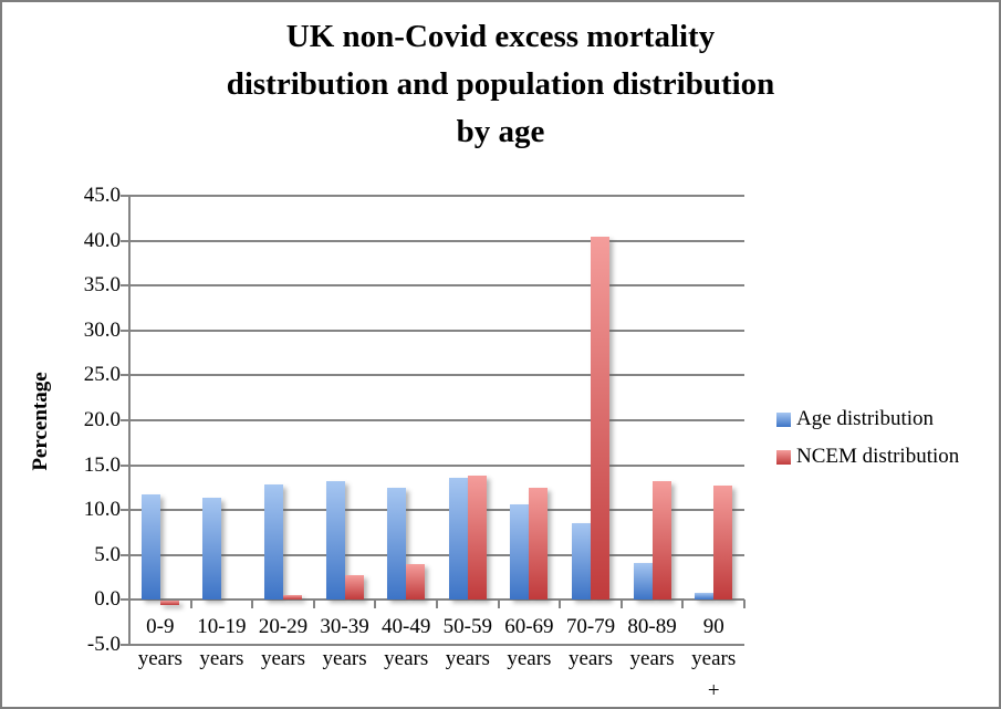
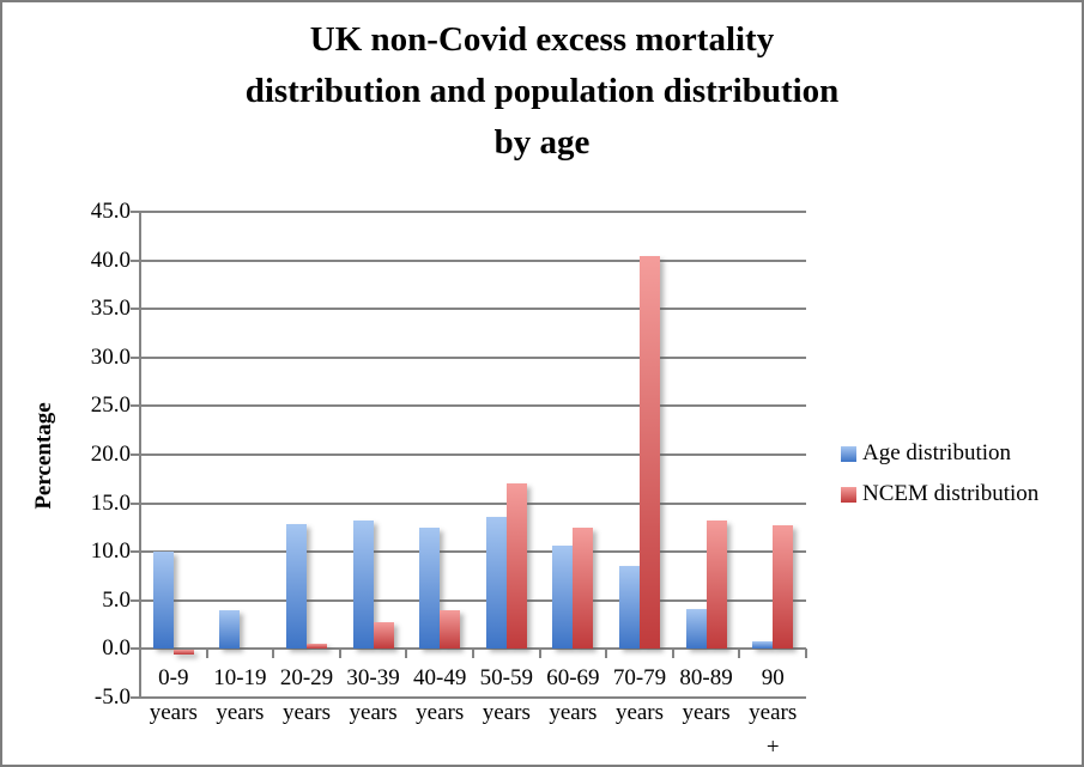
Age distribution/0-9 years: 12 -> 10
Age distribution/10-19 years: 11 -> 4
NCEM distribution/50-59 years: 14 -> 17
